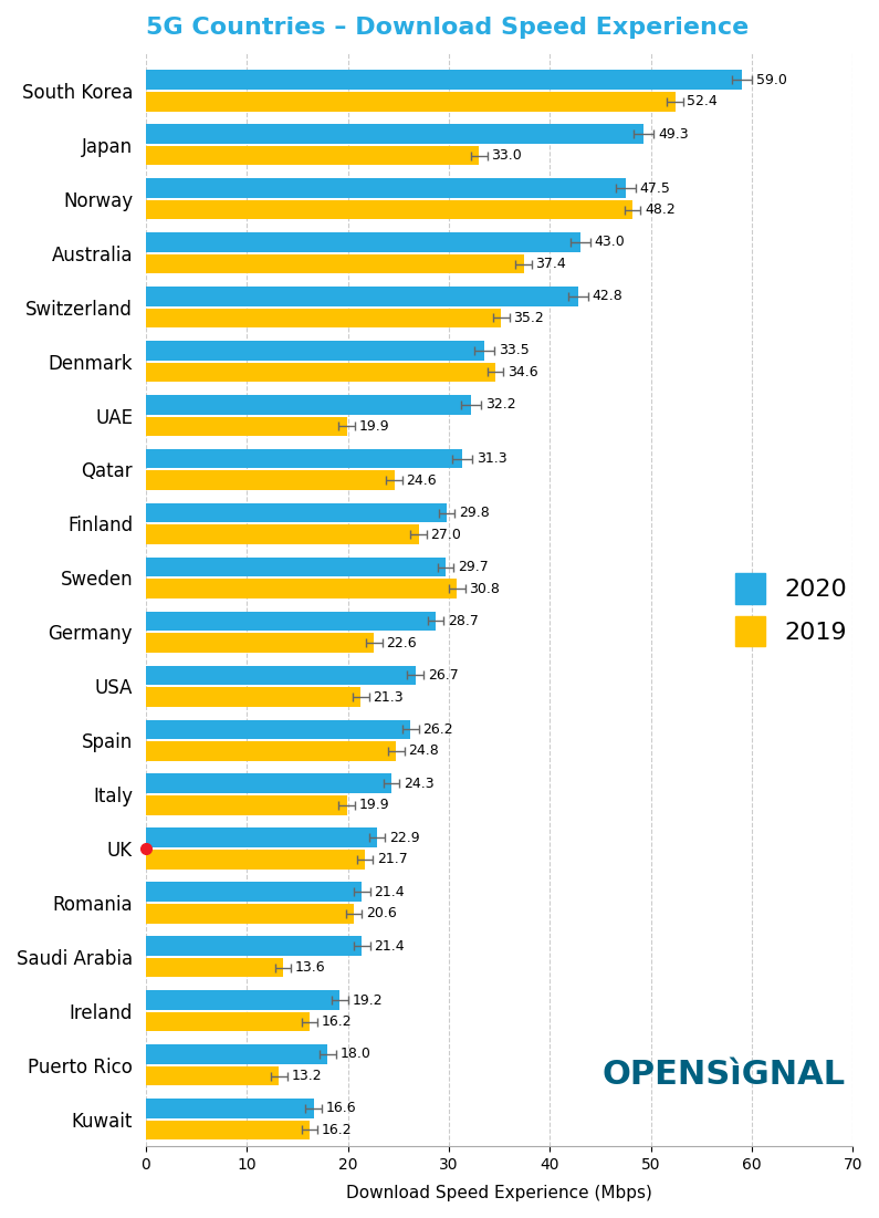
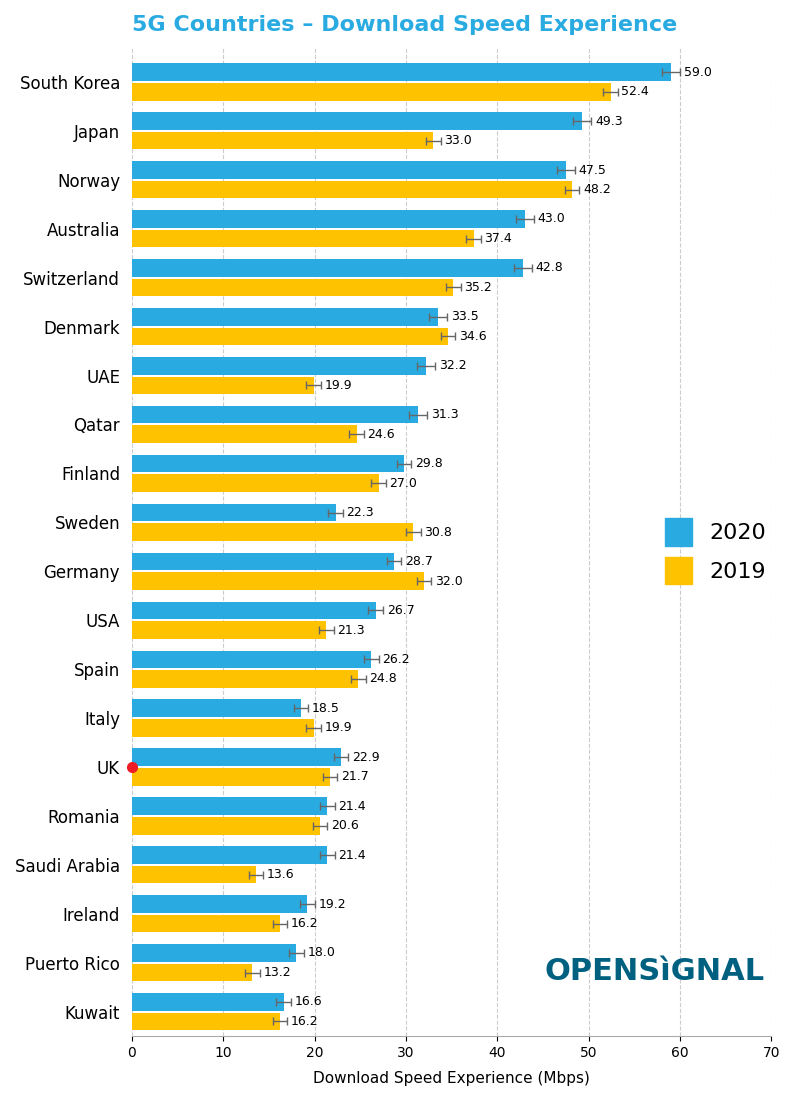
2020/Sweden: 29.7 -> 22.3
2019/Germany: 22.6 -> 32.0
2020/Italy: 24.3 -> 18.5
